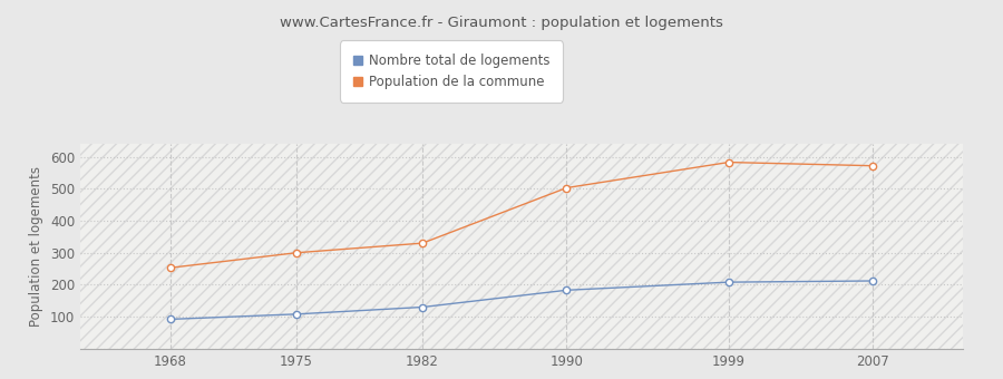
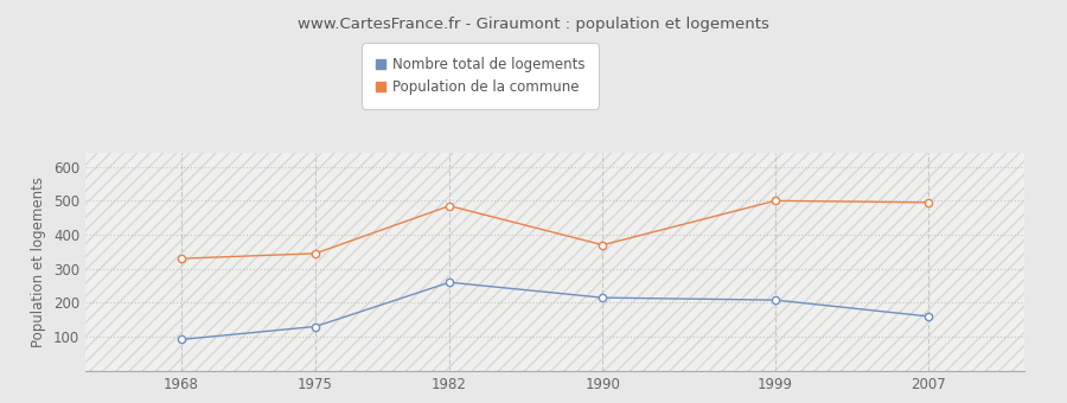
Population de la commune/1968: 253 -> 330
Nombre total de logements/1975: 108 -> 130
Population de la commune/1975: 300 -> 345
Nombre total de logements/1982: 130 -> 260
Population de la commune/1982: 330 -> 485
Nombre total de logements/1990: 183 -> 215
Population de la commune/1990: 503 -> 370
Population de la commune/1999: 583 -> 500
Nombre total de logements/2007: 212 -> 160
Population de la commune/2007: 572 -> 495
